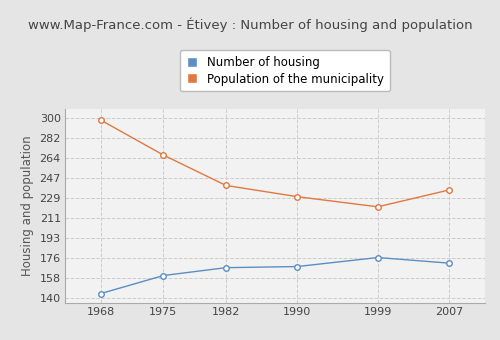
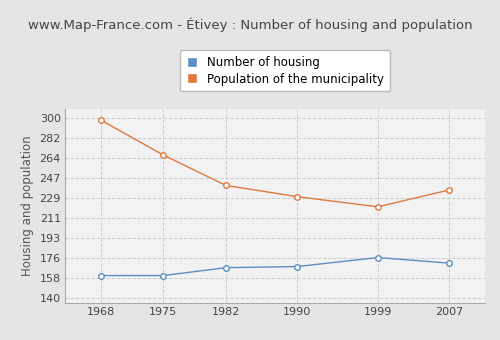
Number of housing/1968: 144 -> 160
